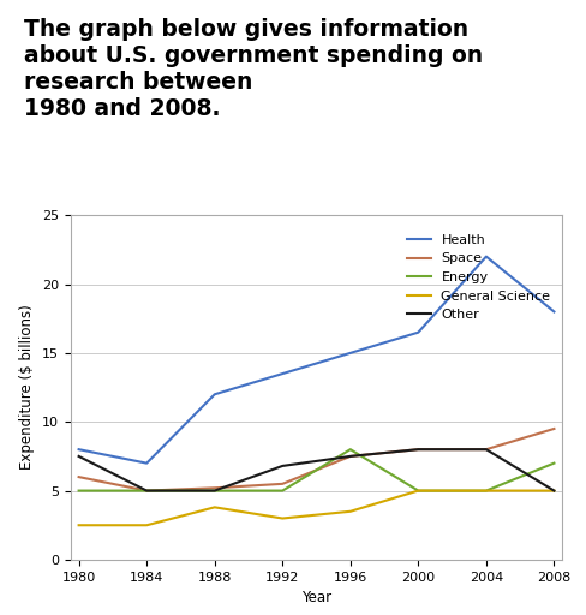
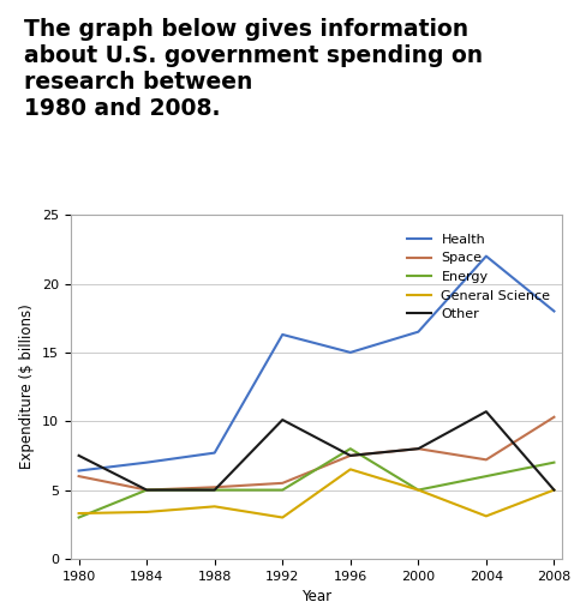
Health/1980: 8.0 -> 6.4
Energy/1980: 5 -> 3
General Science/1980: 2.5 -> 3.3
General Science/1984: 2.5 -> 3.4
Health/1988: 12.0 -> 7.7
Health/1992: 13.5 -> 16.3
Other/1992: 6.8 -> 10.1
General Science/1996: 3.5 -> 6.5
Space/2004: 8.0 -> 7.2
Energy/2004: 5 -> 6
General Science/2004: 5.0 -> 3.1
Other/2004: 8.0 -> 10.7
Space/2008: 9.5 -> 10.3
